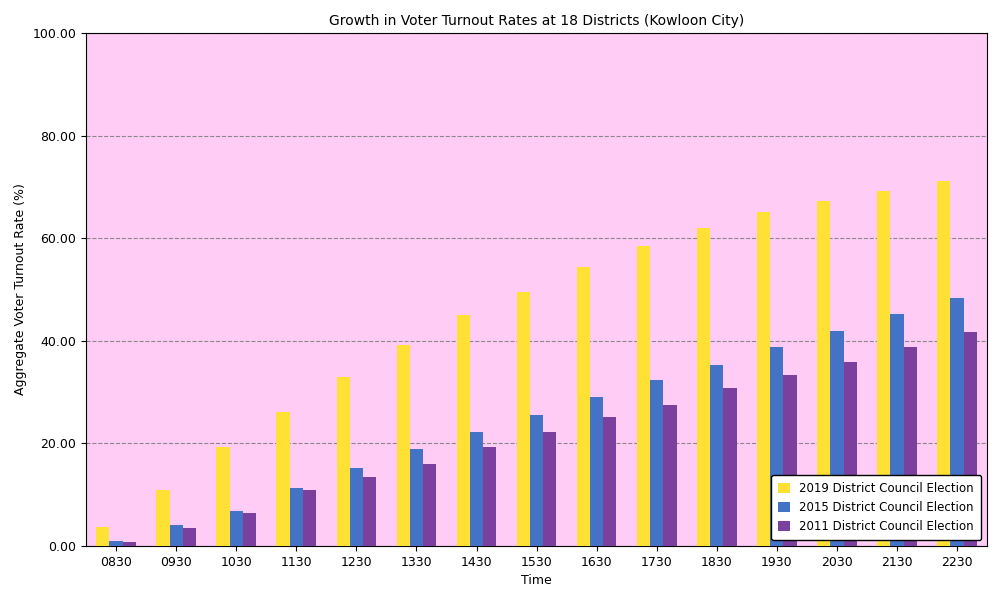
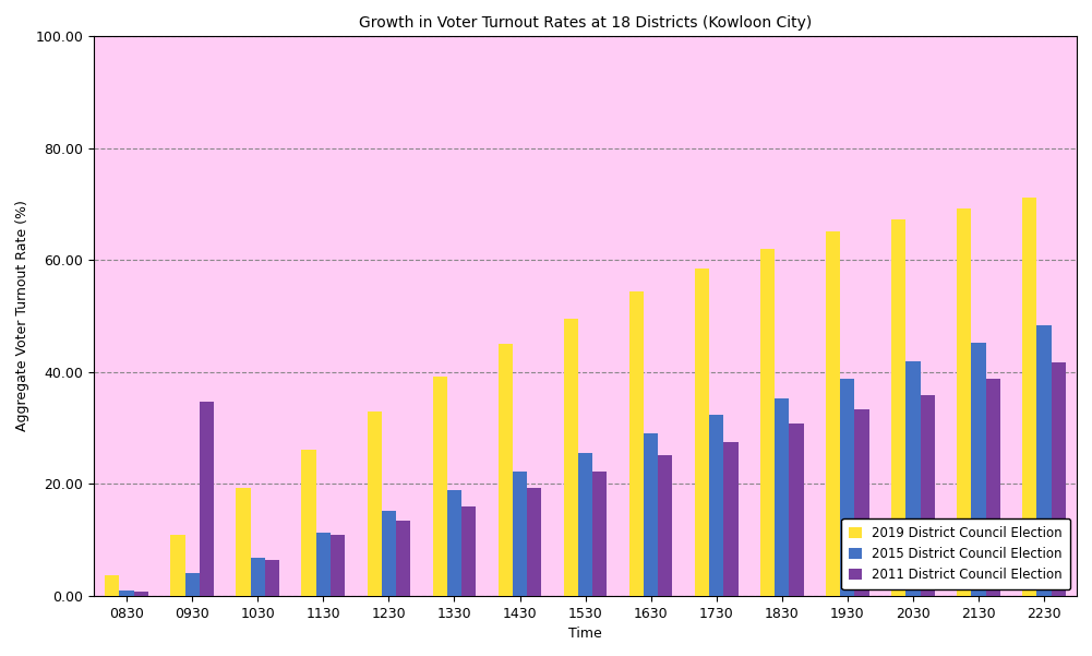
2011 District Council Election/0930: 3.4 -> 34.6
